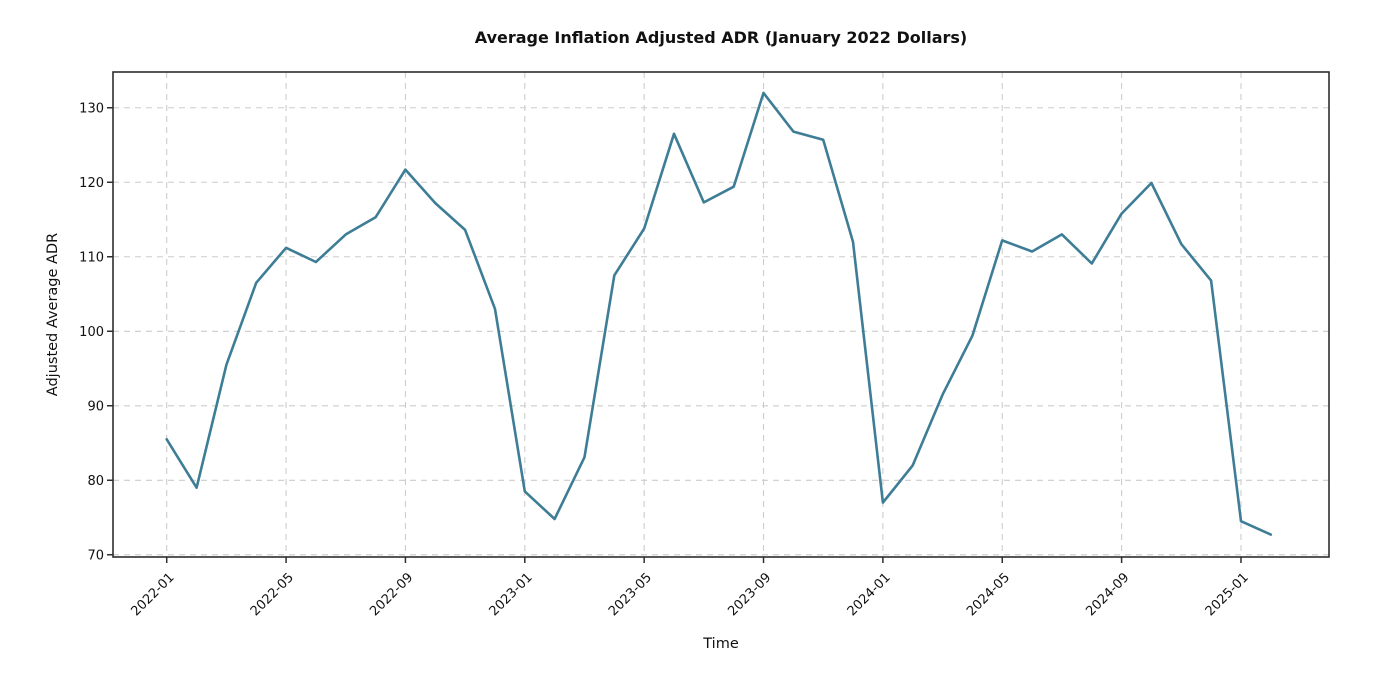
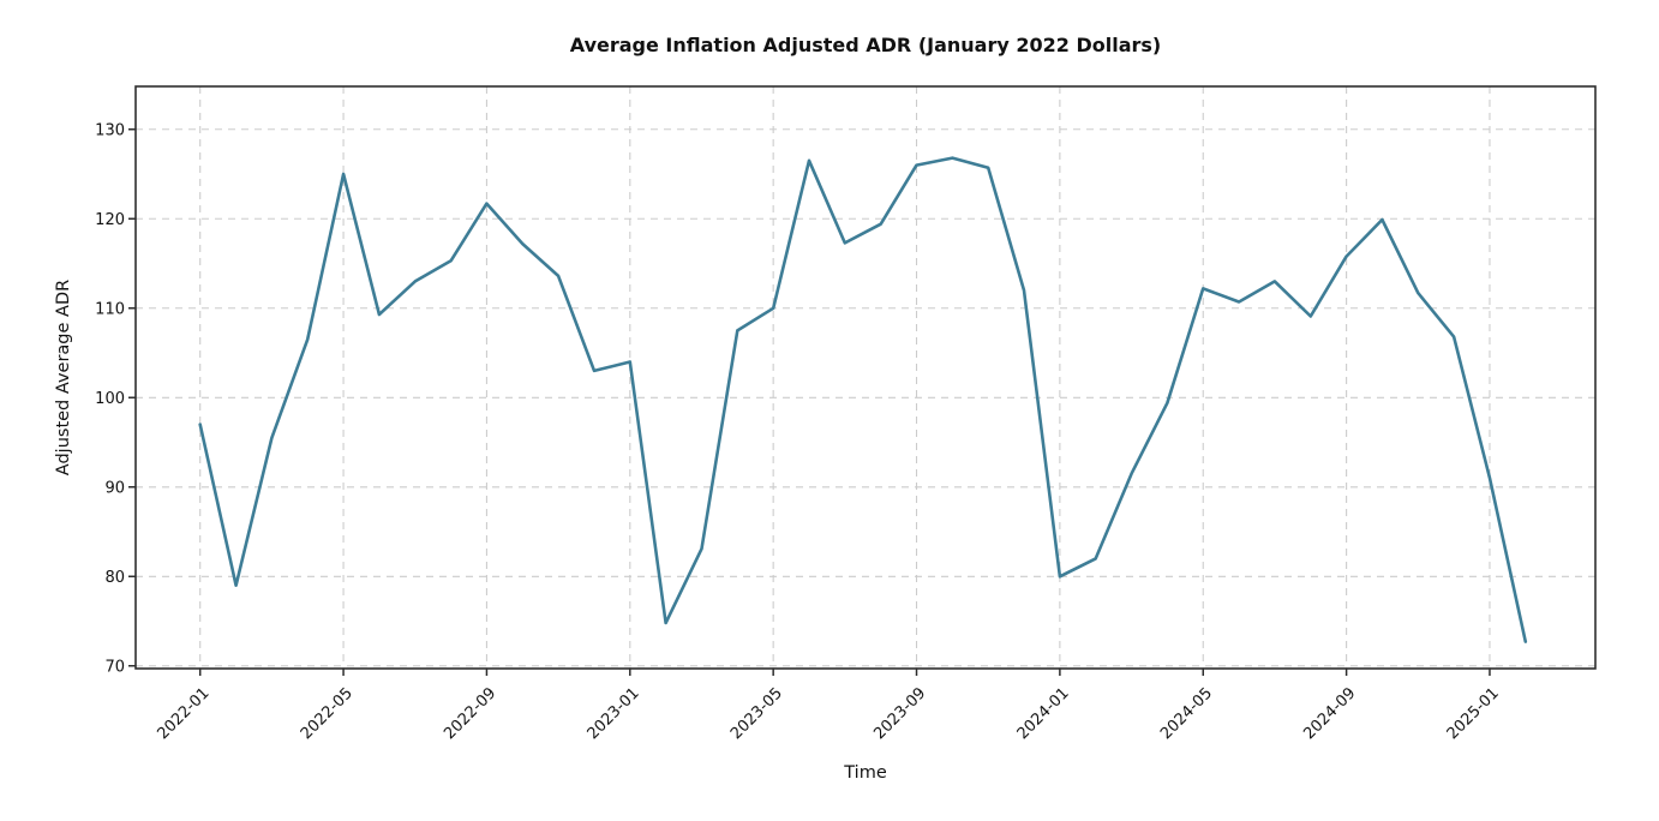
2022-01: 86 -> 97
2022-05: 111 -> 125
2023-01: 78 -> 104
2023-05: 114 -> 110
2023-09: 132 -> 126
2024-01: 77 -> 80
2025-01: 74 -> 91
